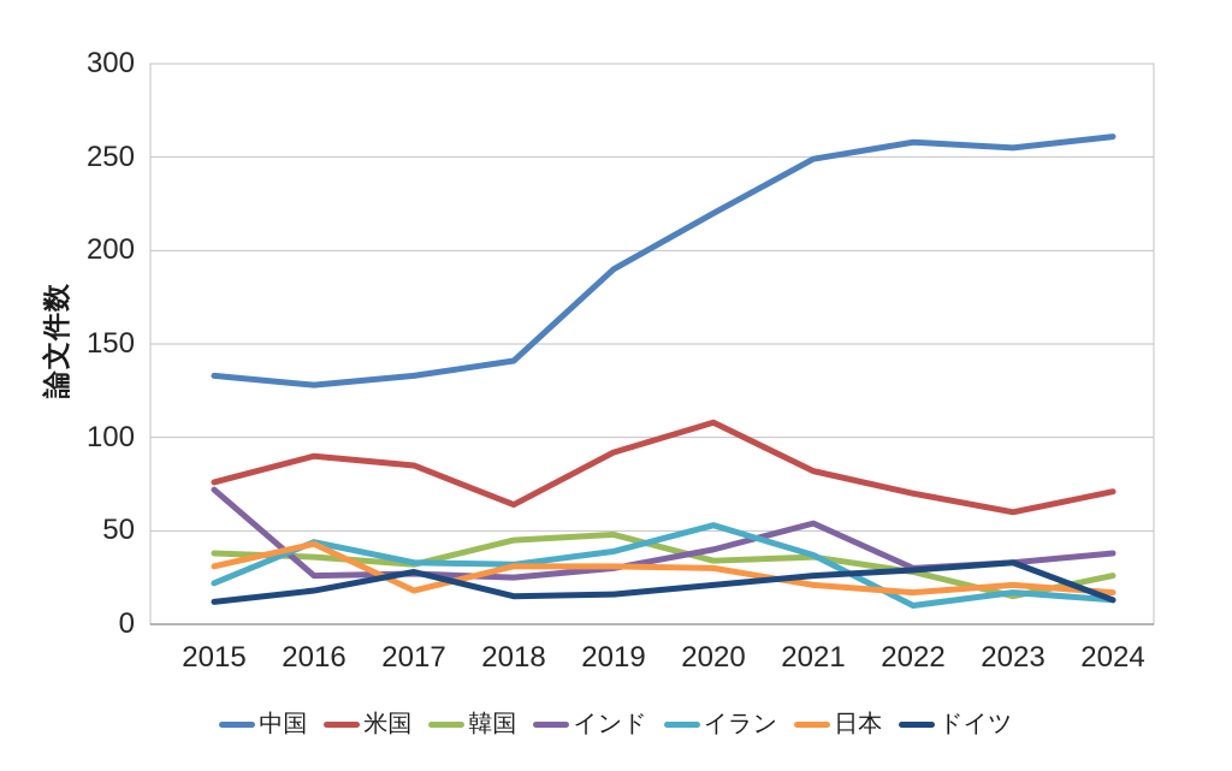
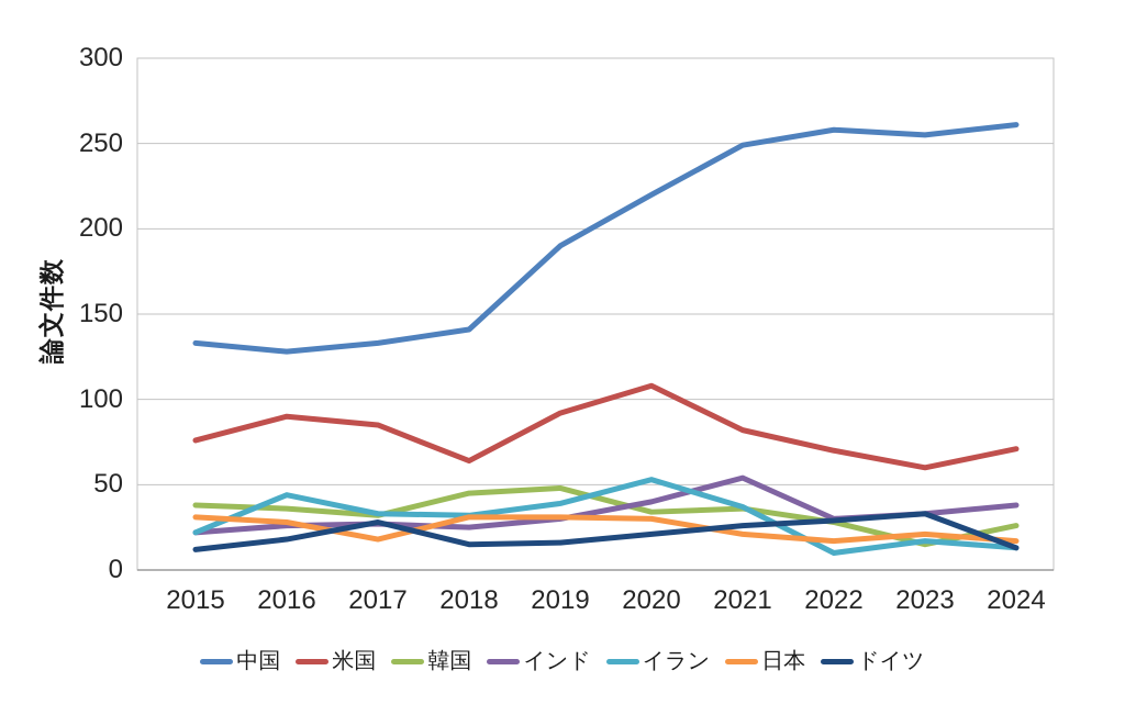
インド/2015: 72 -> 22
日本/2016: 43 -> 28
